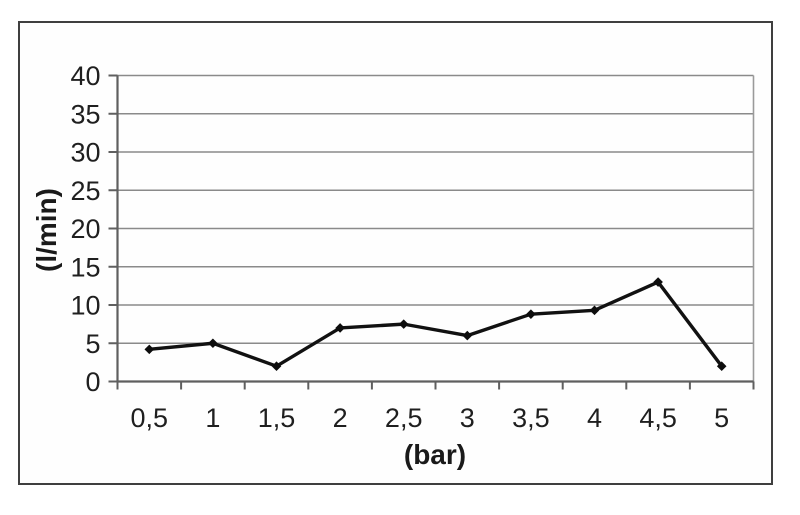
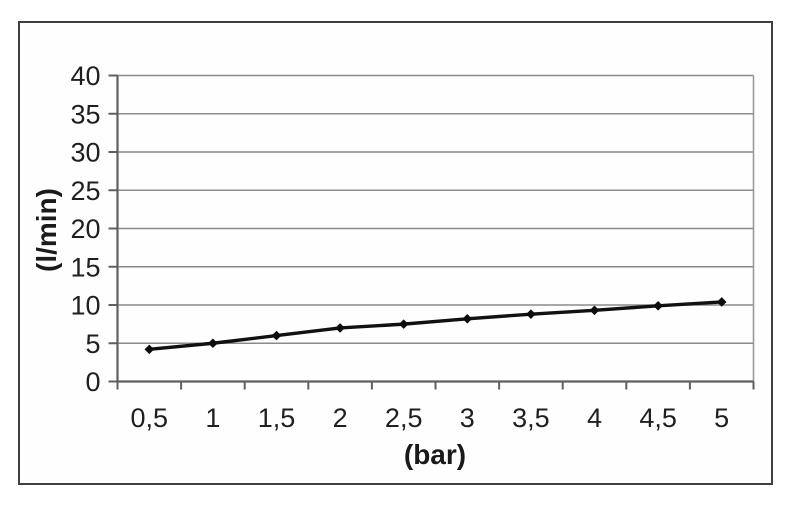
1,5: 2 -> 6
3: 6 -> 8
4,5: 13 -> 10
5: 2 -> 10
